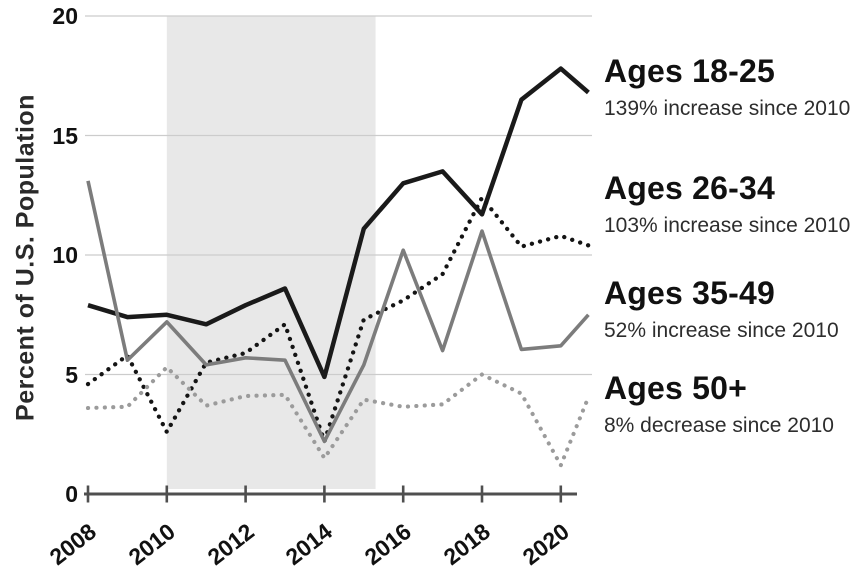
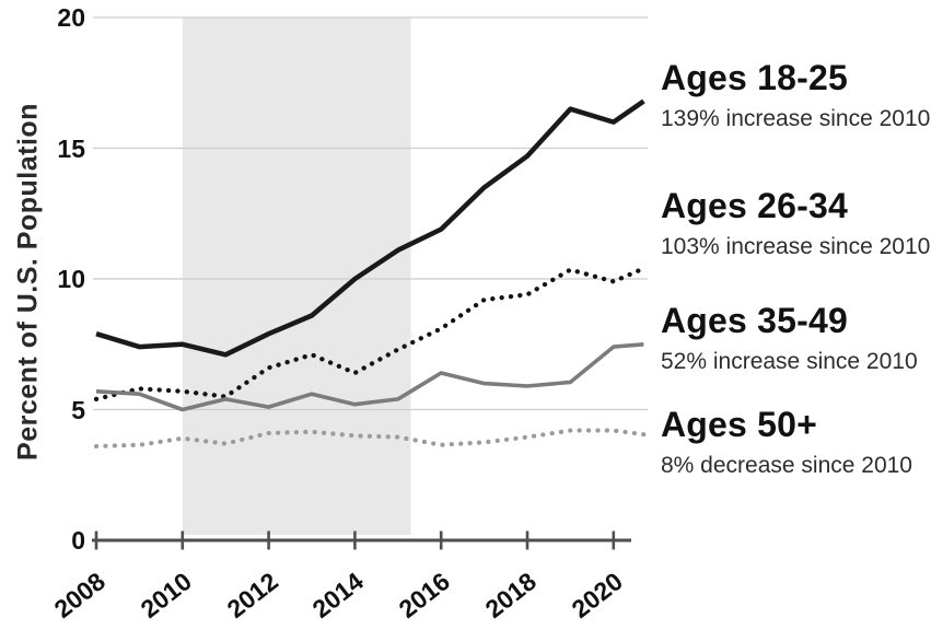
Ages 26-34/2008: 4.6 -> 5.4
Ages 35-49/2008: 13.1 -> 5.7
Ages 26-34/2010: 2.6 -> 5.7
Ages 35-49/2010: 7.2 -> 5.0
Ages 50+/2010: 5.3 -> 3.9
Ages 26-34/2012: 5.9 -> 6.6
Ages 35-49/2012: 5.7 -> 5.1
Ages 18-25/2014: 4.9 -> 10.0
Ages 26-34/2014: 2.2 -> 6.4
Ages 35-49/2014: 2.2 -> 5.2
Ages 50+/2014: 1.5 -> 4.0
Ages 18-25/2016: 13.0 -> 11.9
Ages 35-49/2016: 10.2 -> 6.4
Ages 18-25/2018: 11.7 -> 14.7
Ages 26-34/2018: 12.4 -> 9.4
Ages 35-49/2018: 11.0 -> 5.9
Ages 50+/2018: 5.0 -> 4.0
Ages 18-25/2020: 17.8 -> 16.0
Ages 26-34/2020: 10.8 -> 9.9
Ages 35-49/2020: 6.2 -> 7.4
Ages 50+/2020: 1.2 -> 4.2
